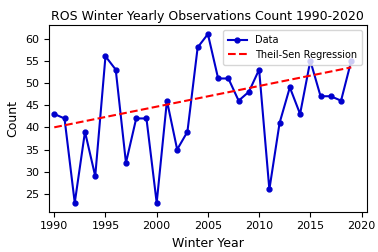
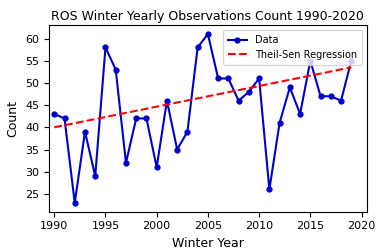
1995: 56 -> 58
2000: 23 -> 31
2010: 53 -> 51
